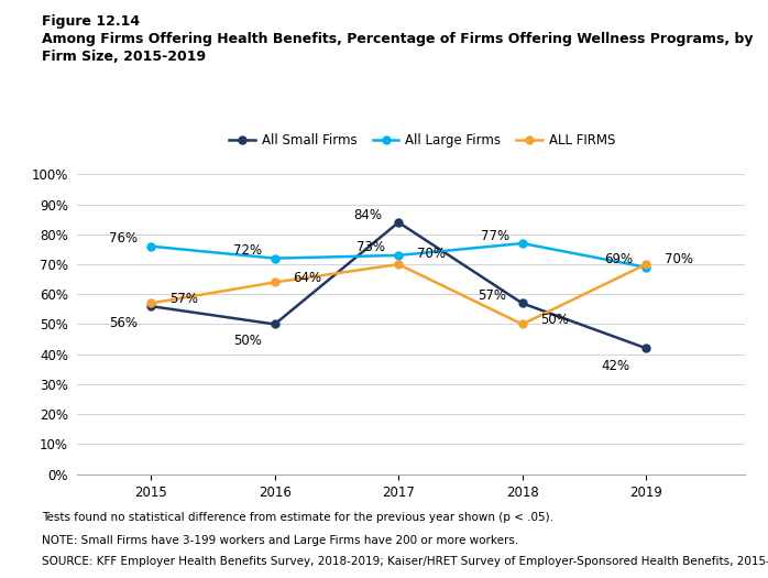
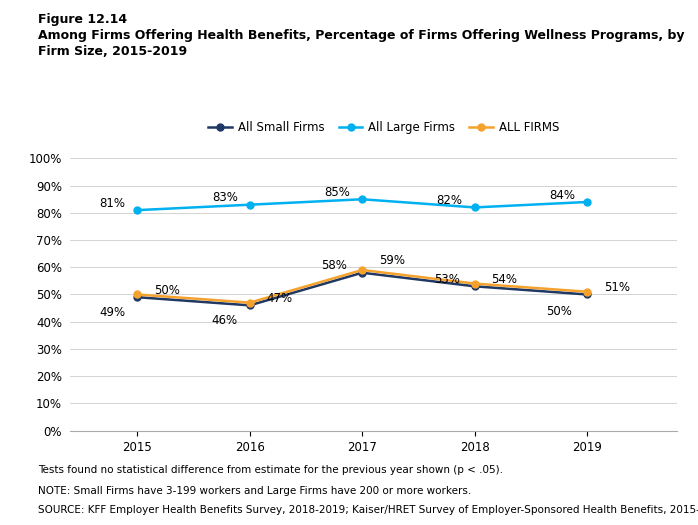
All Small Firms/2015: 56% -> 49%
All Large Firms/2015: 76% -> 81%
ALL FIRMS/2015: 57% -> 50%
All Small Firms/2016: 50% -> 46%
All Large Firms/2016: 72% -> 83%
ALL FIRMS/2016: 64% -> 47%
All Small Firms/2017: 84% -> 58%
All Large Firms/2017: 73% -> 85%
ALL FIRMS/2017: 70% -> 59%
All Small Firms/2018: 57% -> 53%
All Large Firms/2018: 77% -> 82%
ALL FIRMS/2018: 50% -> 54%
All Small Firms/2019: 42% -> 50%
All Large Firms/2019: 69% -> 84%
ALL FIRMS/2019: 70% -> 51%
